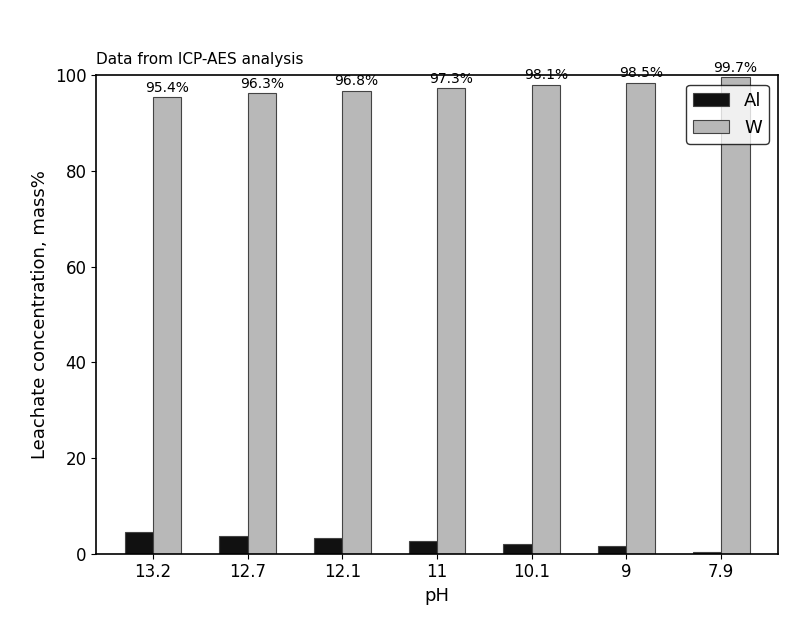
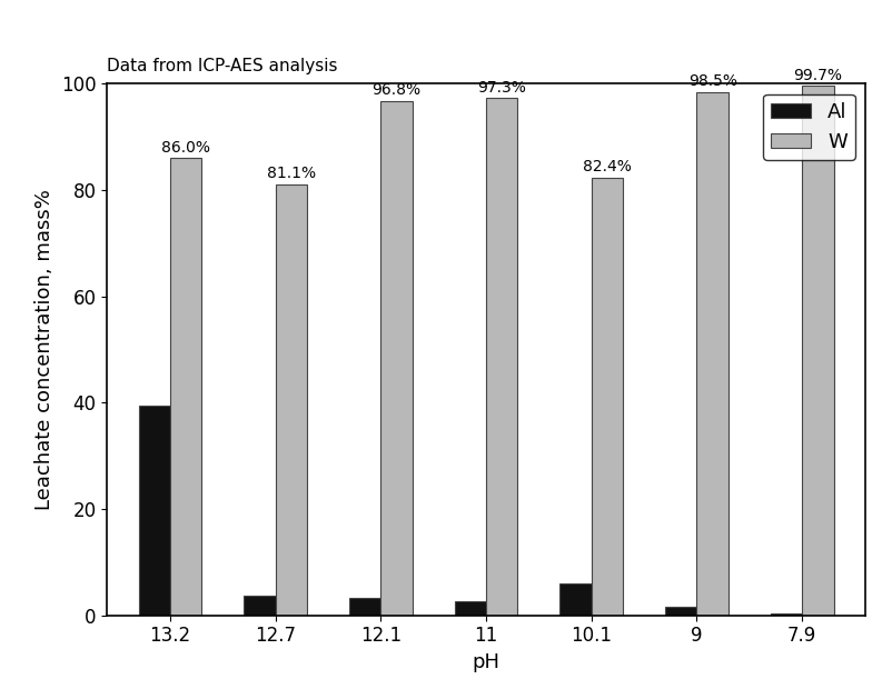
Al/13.2: 4.6 -> 39.5
W/13.2: 95.4% -> 86.0%
W/12.7: 96.3% -> 81.1%
Al/10.1: 1.9 -> 6.0
W/10.1: 98.1% -> 82.4%
